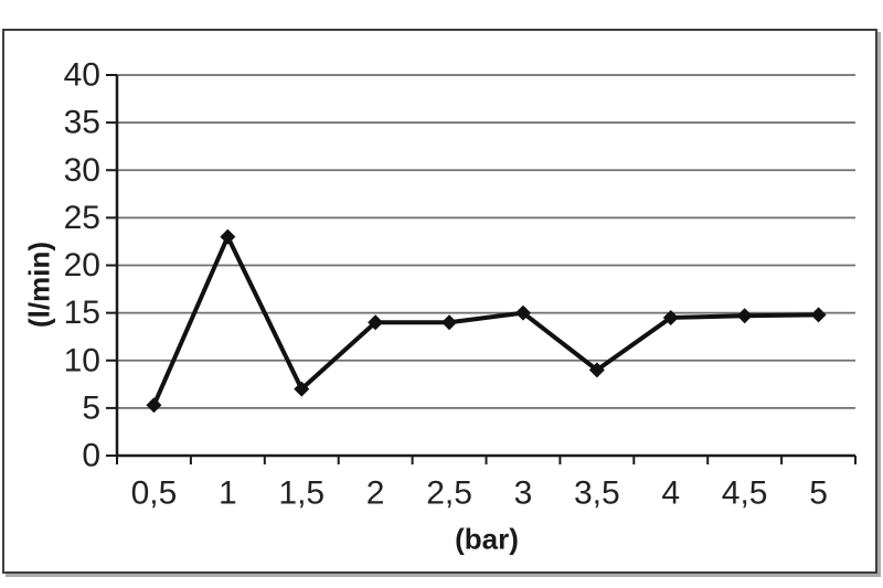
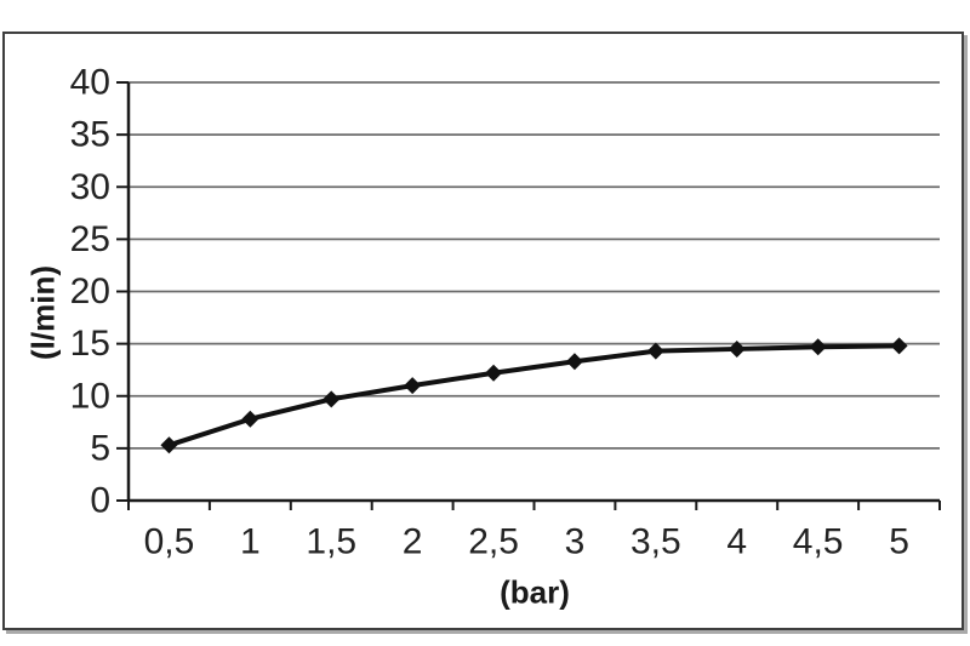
1: 23 -> 8
1,5: 7 -> 10
2: 14 -> 11
2,5: 14 -> 12
3: 15 -> 13
3,5: 9 -> 14
